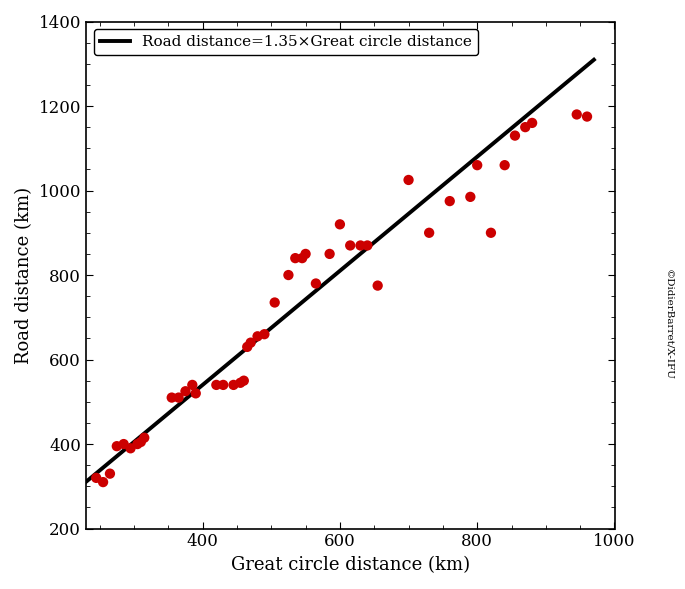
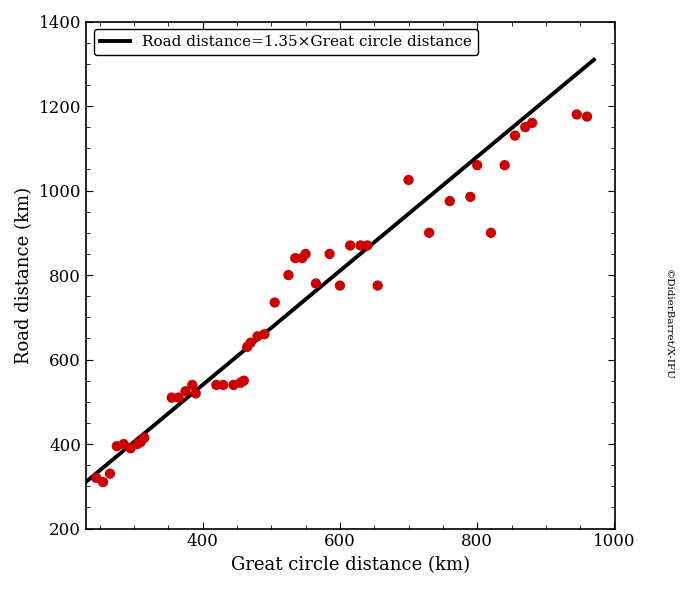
600: 920 -> 775
